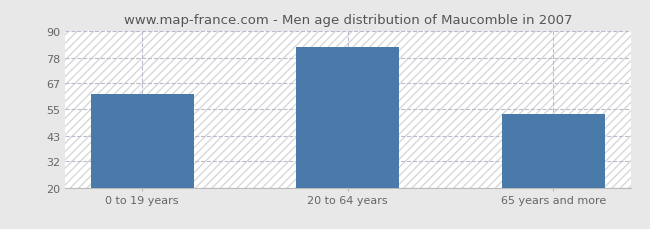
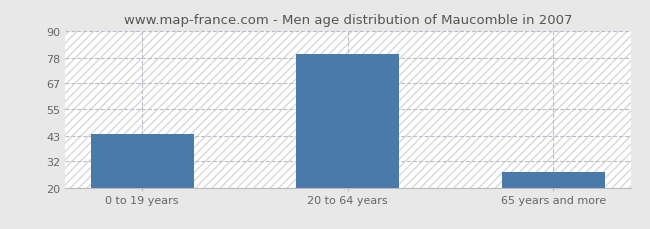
0 to 19 years: 62 -> 44
20 to 64 years: 83 -> 80
65 years and more: 53 -> 27
